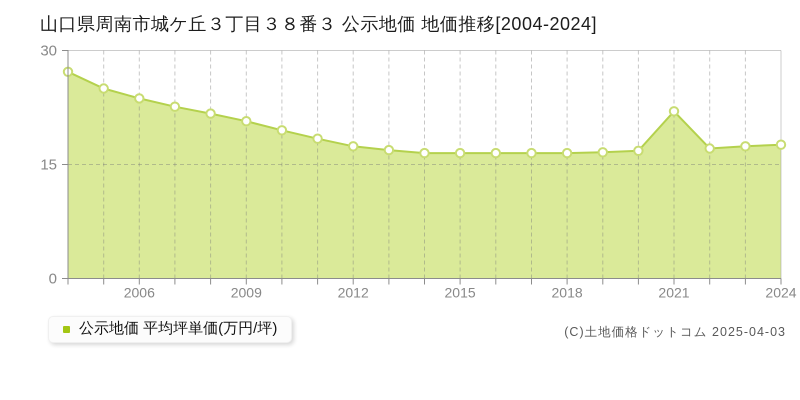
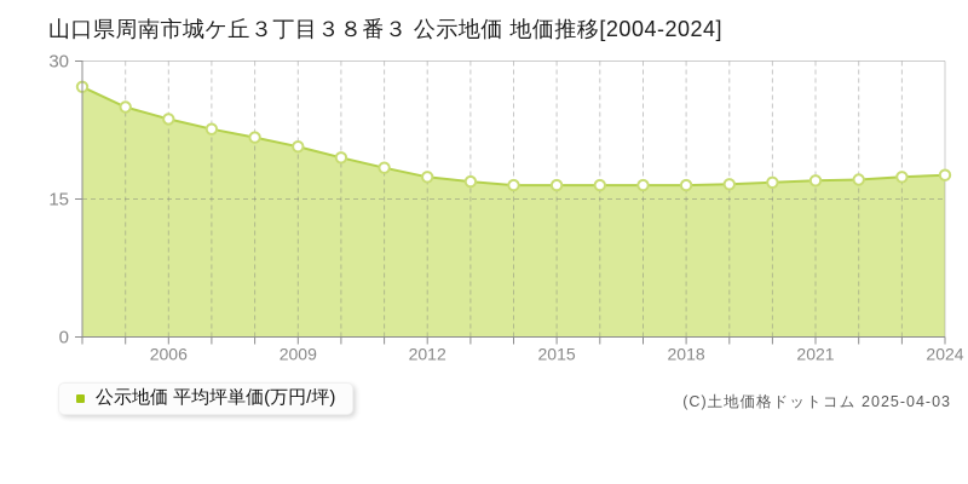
2021: 22 -> 17
